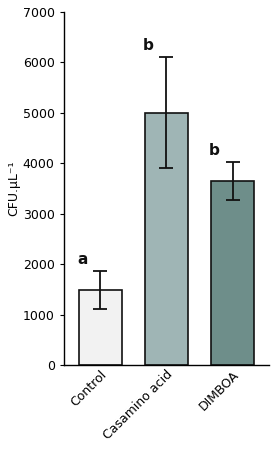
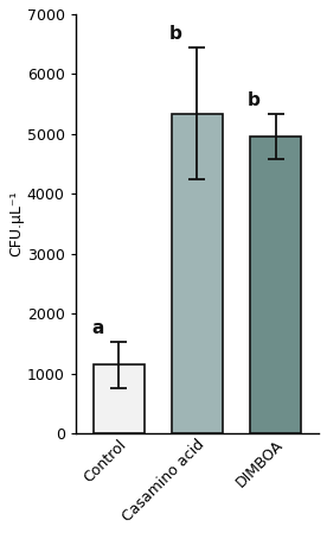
Control: 1480 -> 1140
Casamino acid: 5000 -> 5340
DIMBOA: 3650 -> 4960
